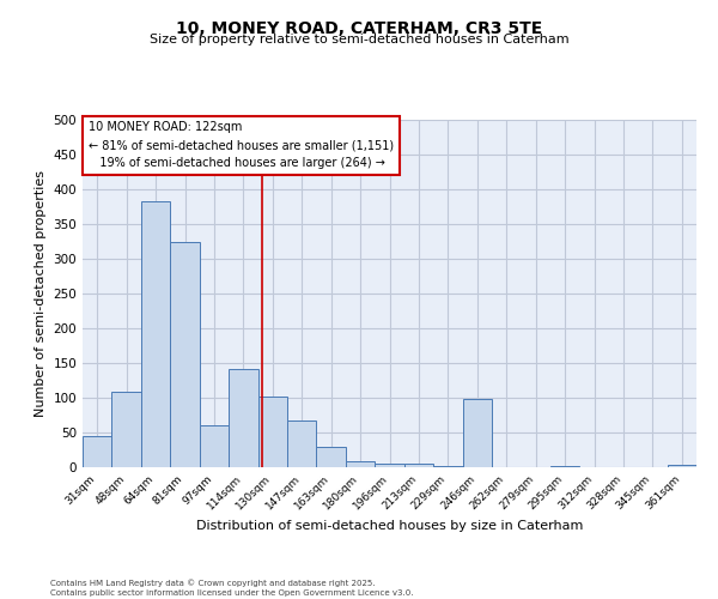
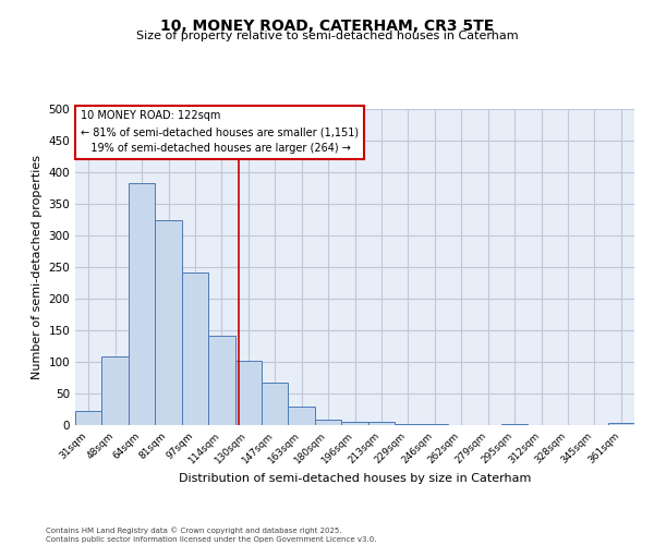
31sqm: 44 -> 22
97sqm: 60 -> 241
246sqm: 98 -> 1
